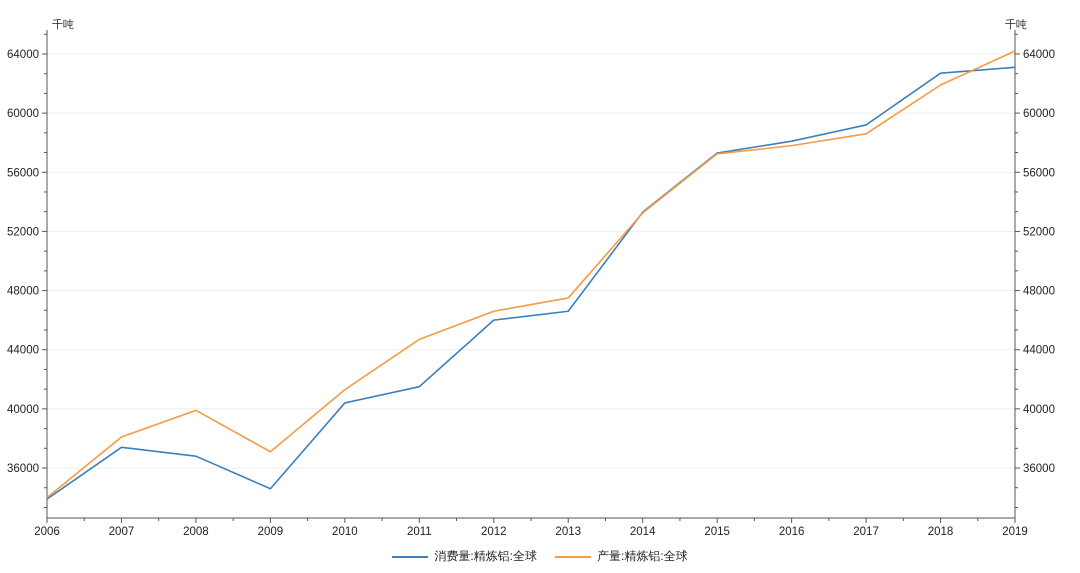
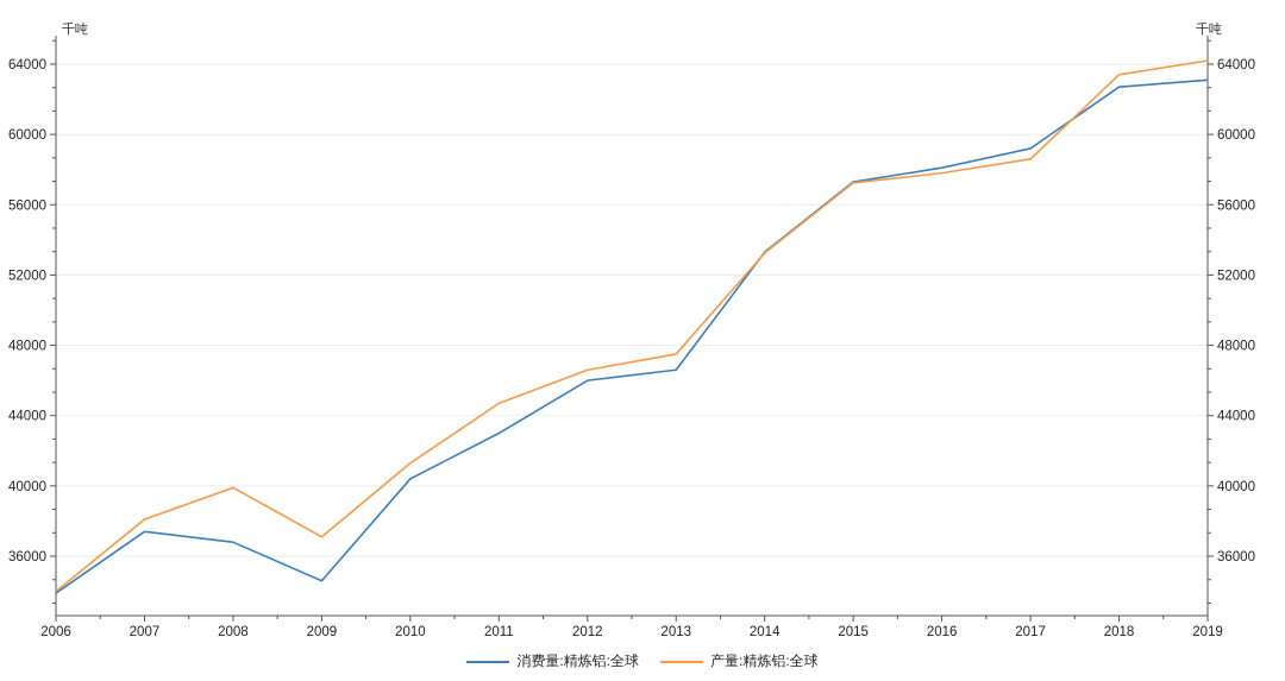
消费量:精炼铝:全球/2011: 41500 -> 43000
产量:精炼铝:全球/2018: 61900 -> 63400
